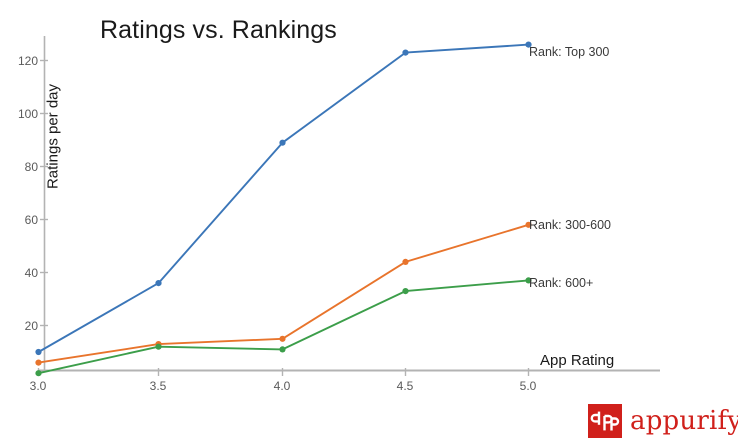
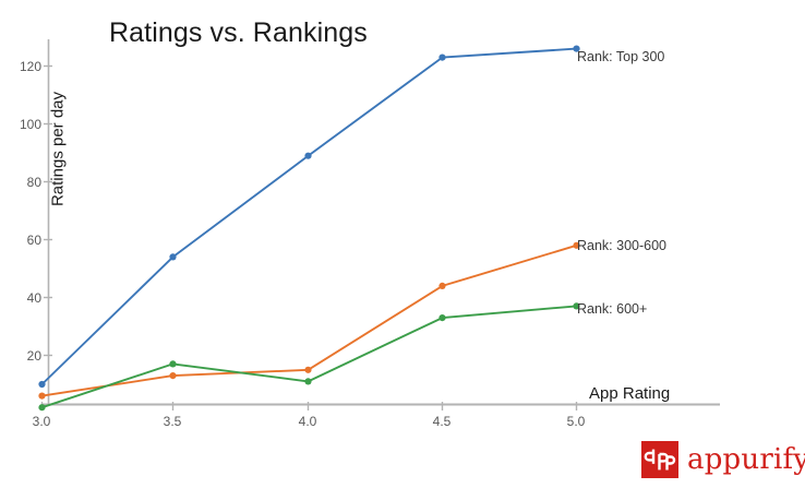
Rank: Top 300/3.5: 36 -> 54
Rank: 600+/3.5: 12 -> 17
